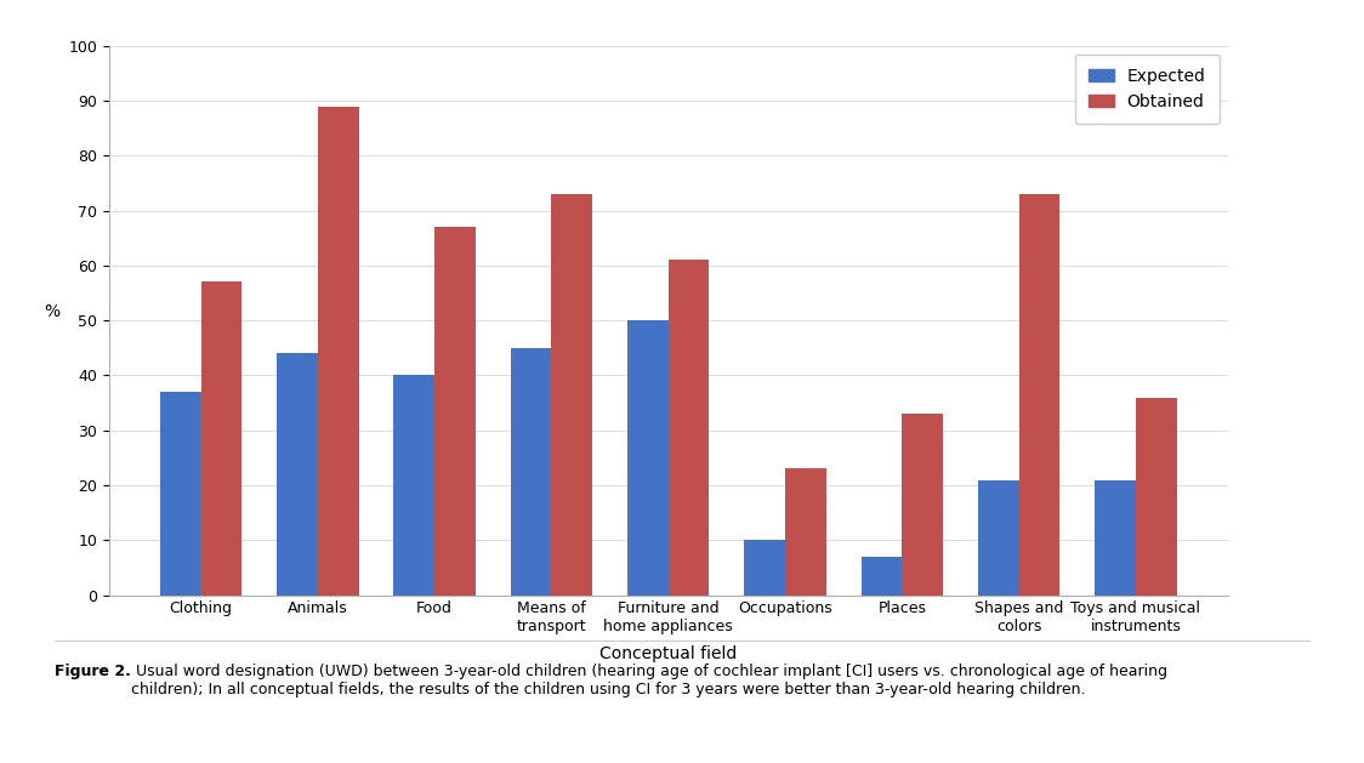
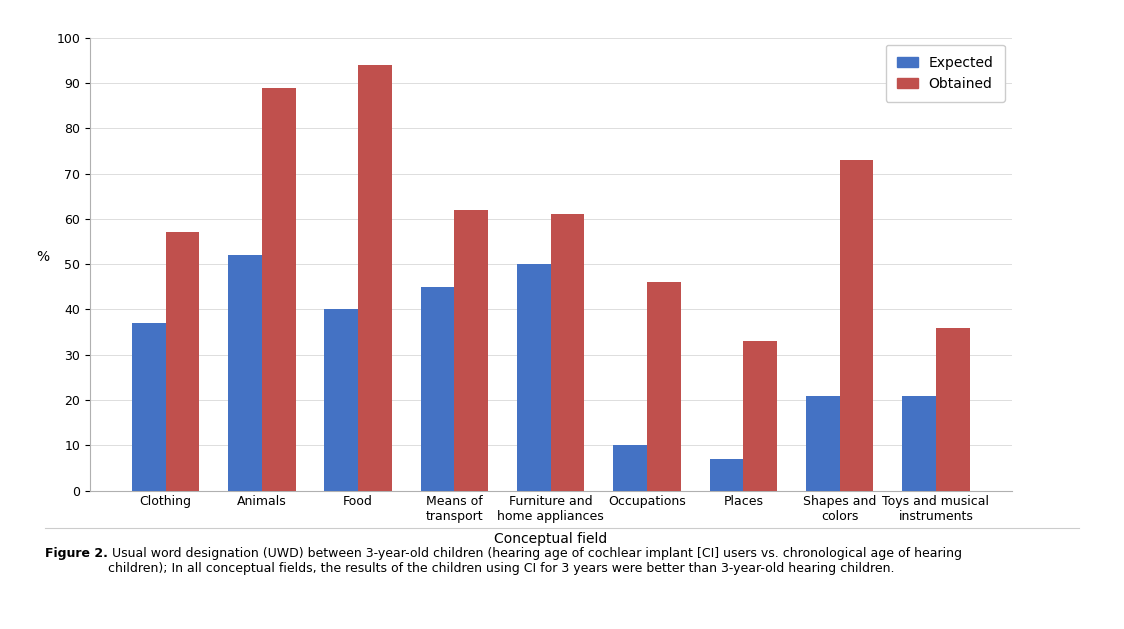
Expected/Animals: 44 -> 52
Obtained/Food: 67 -> 94
Obtained/Means of transport: 73 -> 62
Obtained/Occupations: 23 -> 46
